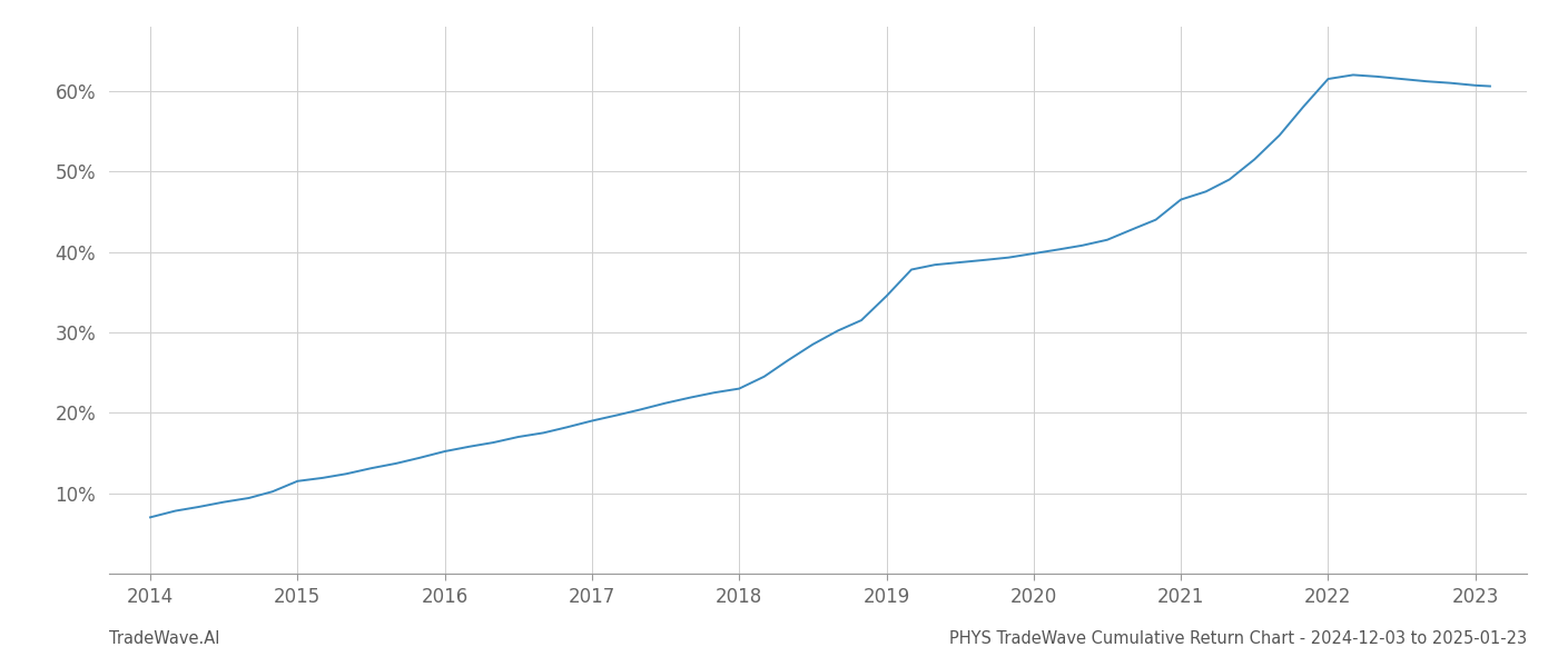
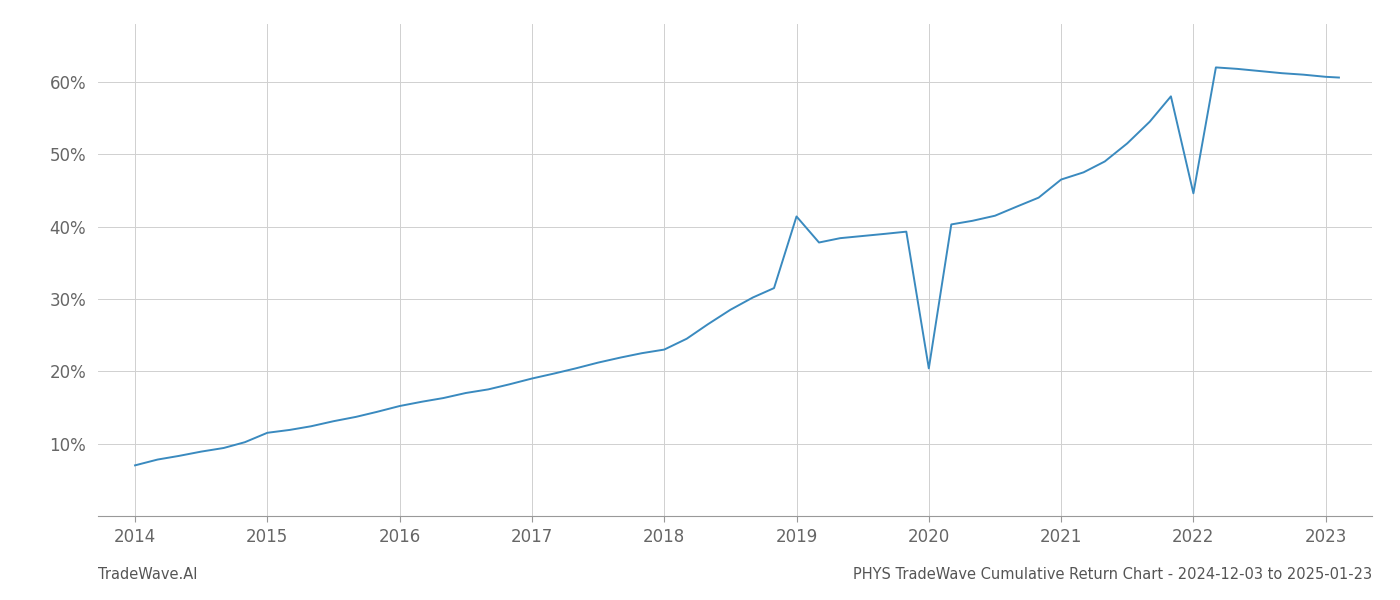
2019: 34.5% -> 41.4%
2020: 39.8% -> 20.4%
2022: 61.5% -> 44.6%
